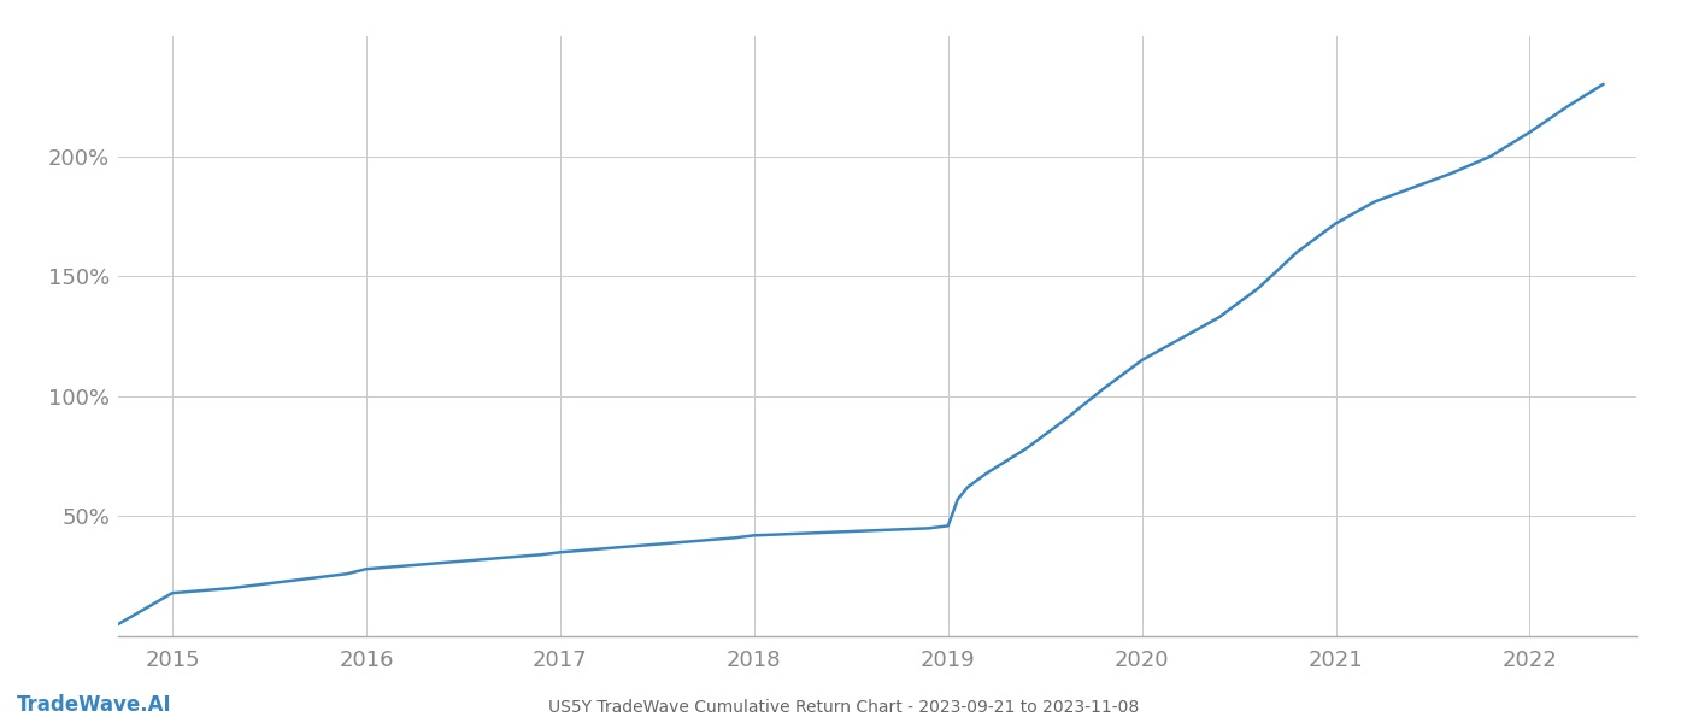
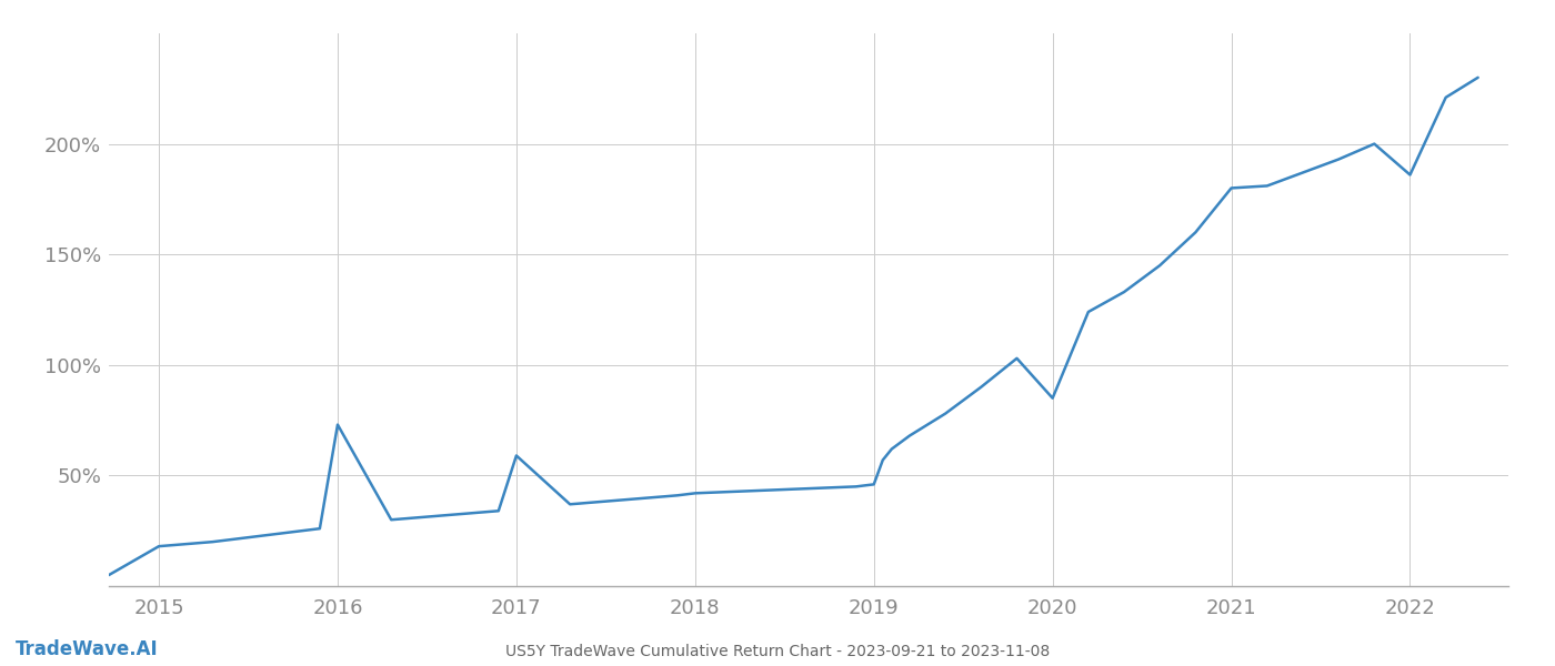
2016: 28% -> 73%
2017: 35% -> 59%
2020: 115% -> 85%
2021: 172% -> 180%
2022: 210% -> 186%
